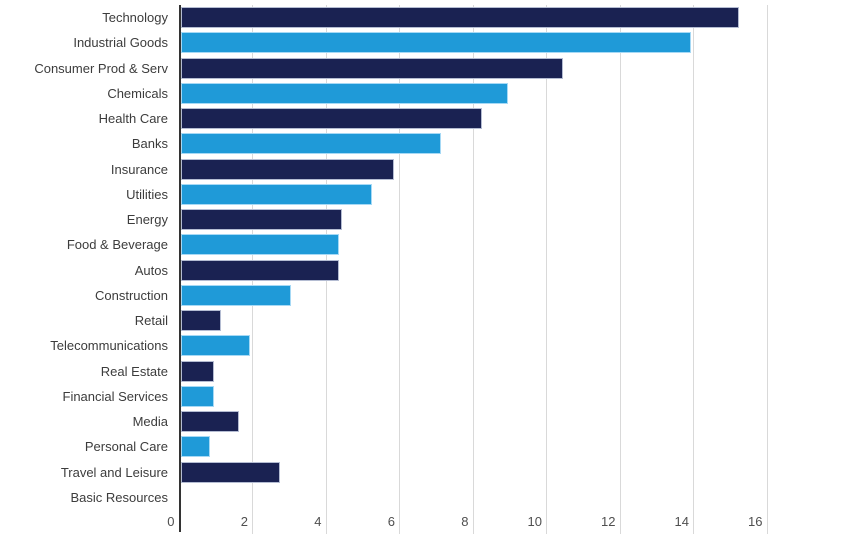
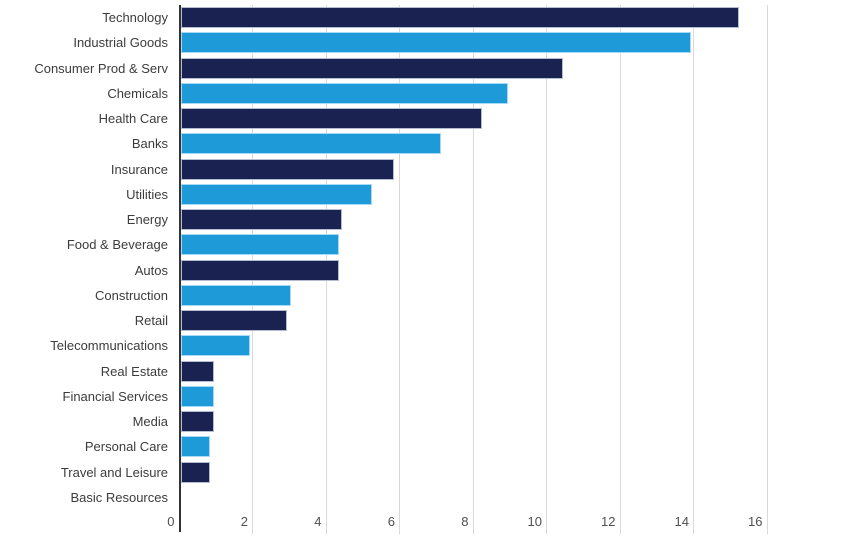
Retail: 1.1 -> 2.9
Media: 1.6 -> 0.9
Travel and Leisure: 2.7 -> 0.8
